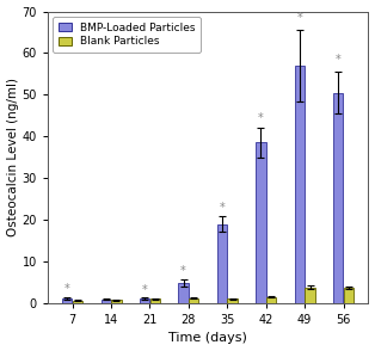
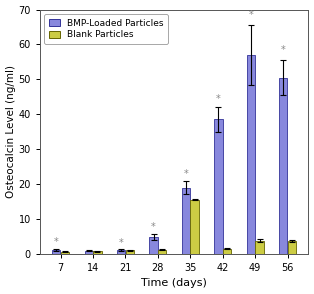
Blank Particles/35: 1.0 -> 15.5
